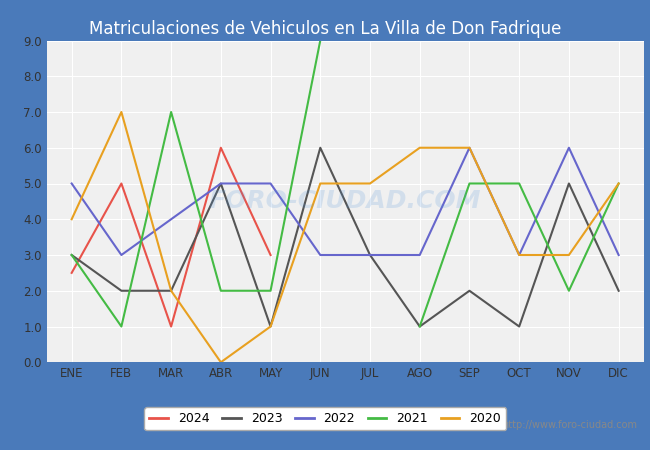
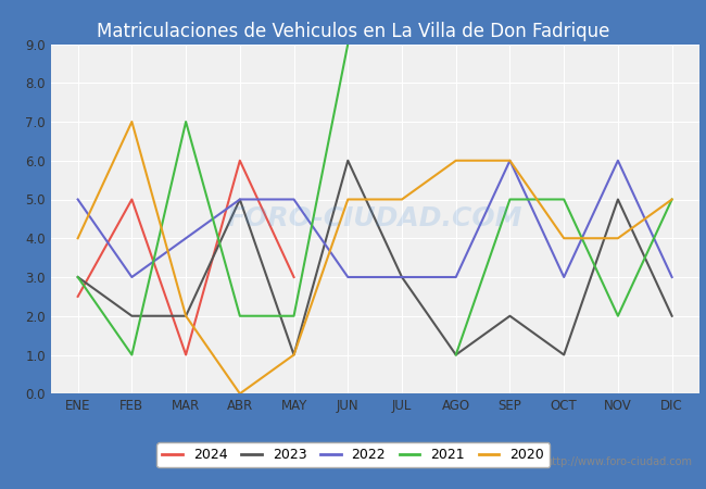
2020/OCT: 3 -> 4
2020/NOV: 3 -> 4
